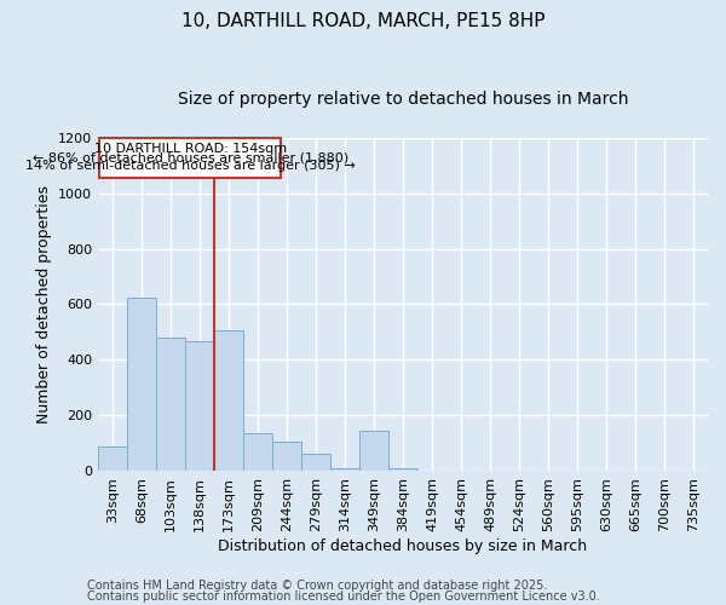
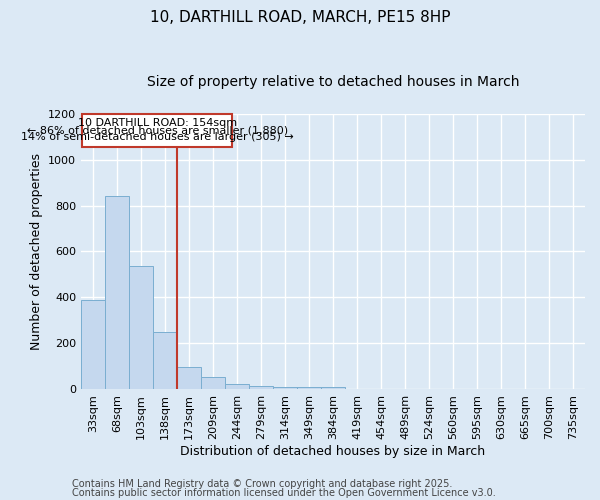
33sqm: 85 -> 390
68sqm: 625 -> 840
103sqm: 480 -> 535
138sqm: 465 -> 248
173sqm: 505 -> 96
209sqm: 135 -> 50
244sqm: 105 -> 20
279sqm: 60 -> 13
349sqm: 145 -> 8
